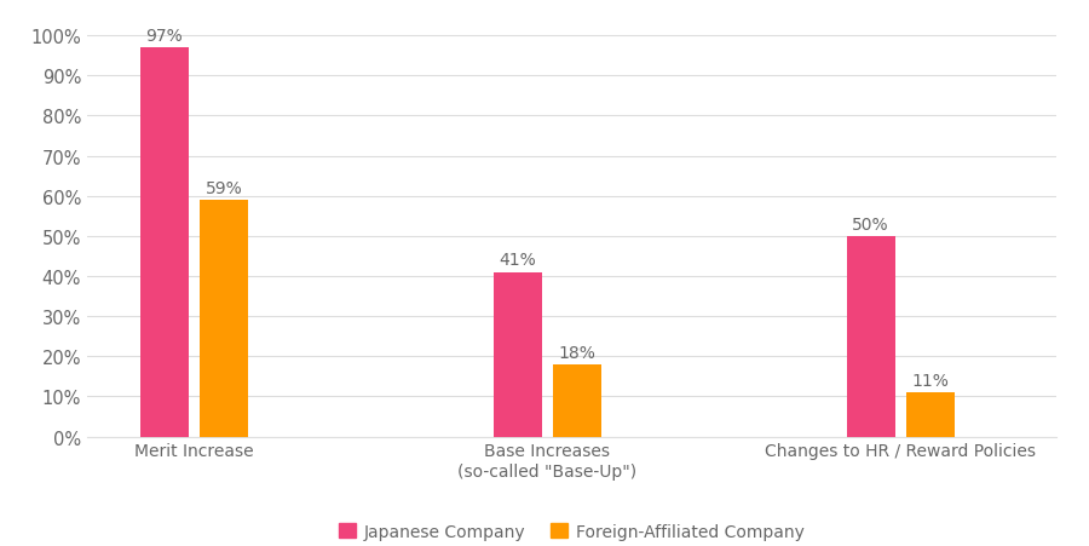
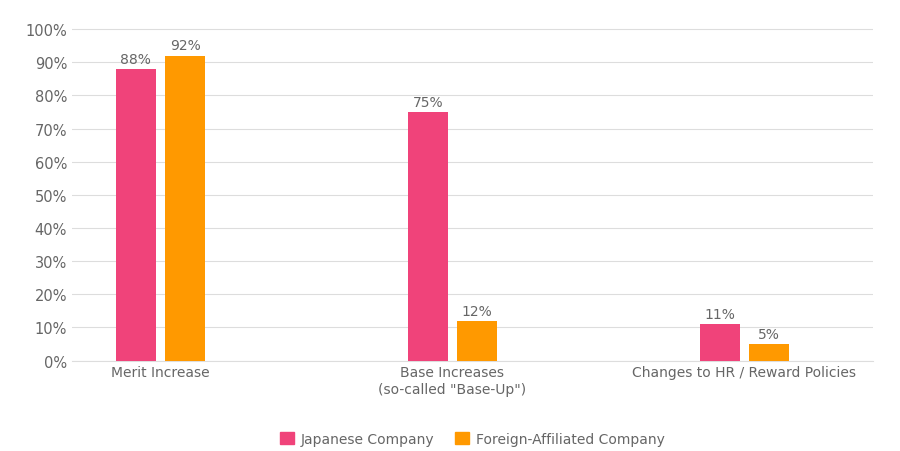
Japanese Company/Merit Increase: 97% -> 88%
Foreign-Affiliated Company/Merit Increase: 59% -> 92%
Japanese Company/Base Increases (so-called "Base-Up"): 41% -> 75%
Foreign-Affiliated Company/Base Increases (so-called "Base-Up"): 18% -> 12%
Japanese Company/Changes to HR / Reward Policies: 50% -> 11%
Foreign-Affiliated Company/Changes to HR / Reward Policies: 11% -> 5%
